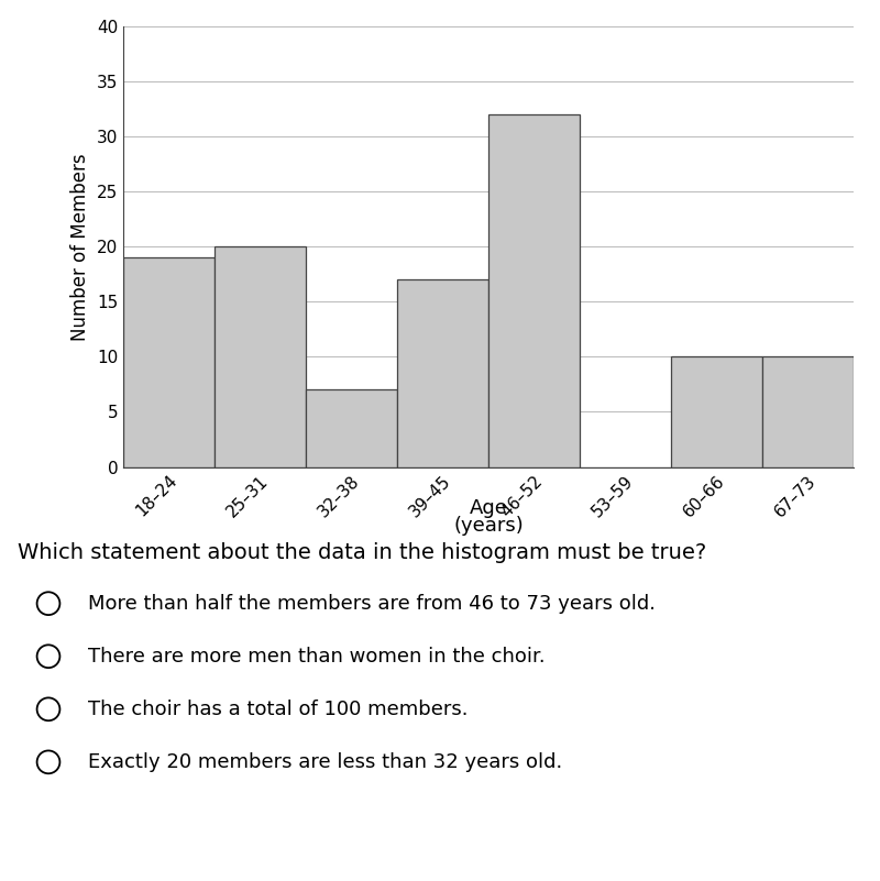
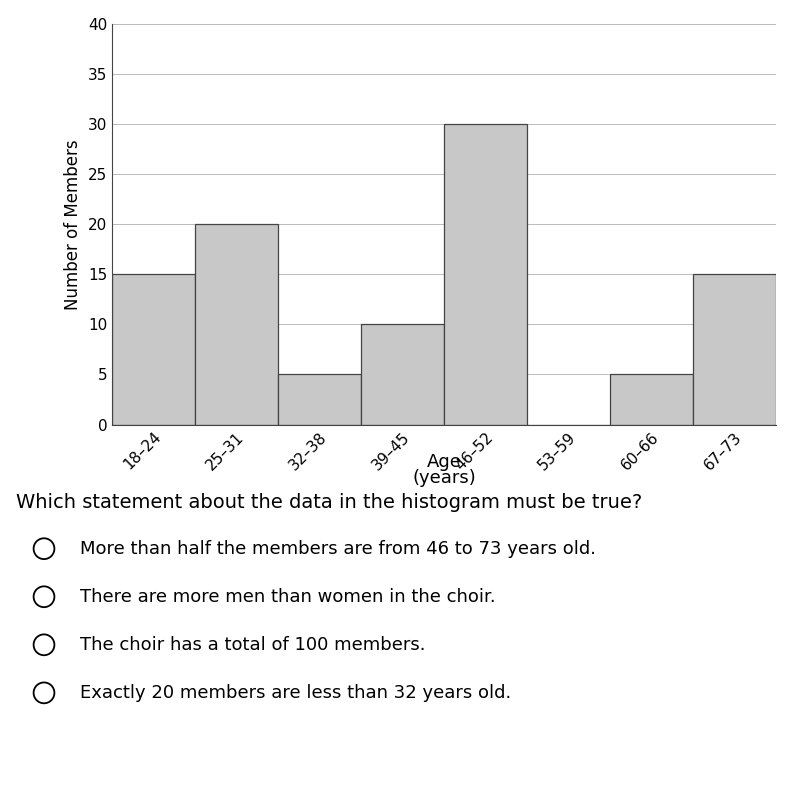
18–24: 19 -> 15
32–38: 7 -> 5
39–45: 17 -> 10
46–52: 32 -> 30
60–66: 10 -> 5
67–73: 10 -> 15
